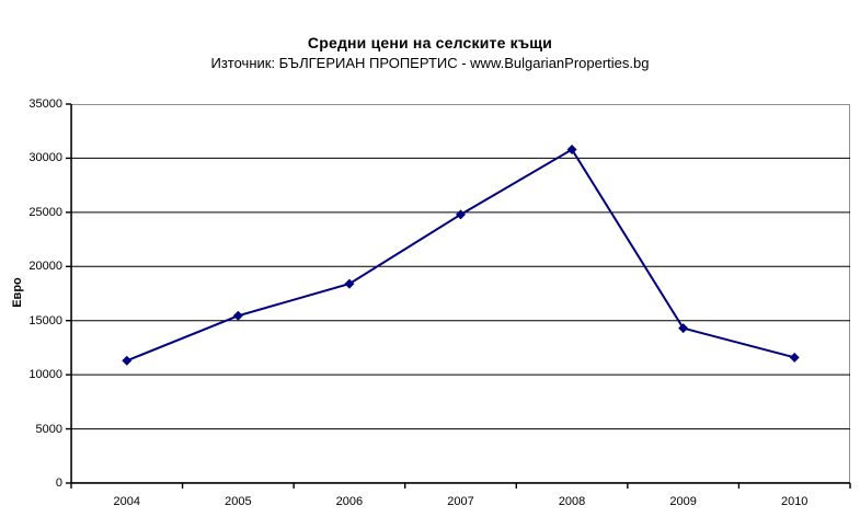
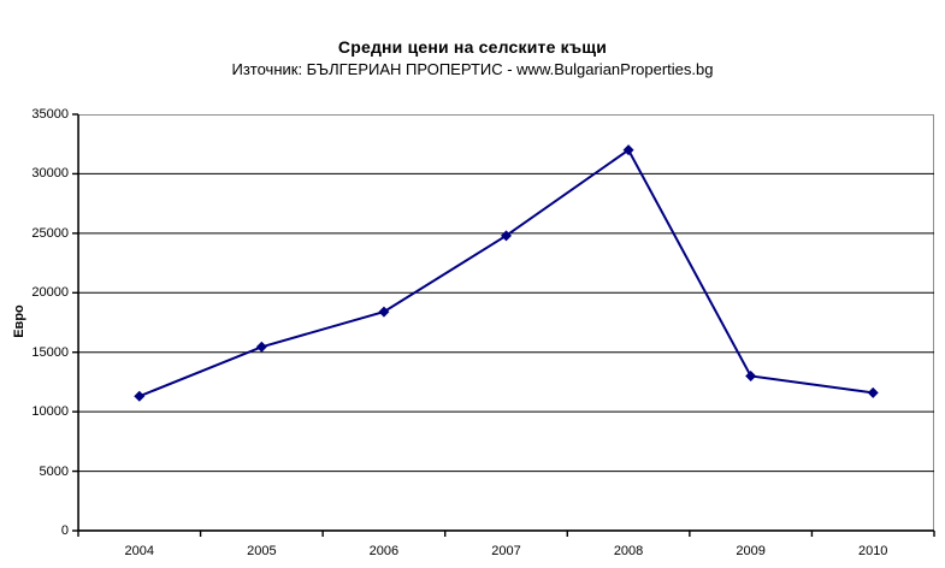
2008: 31000 -> 32000
2009: 14000 -> 13000
